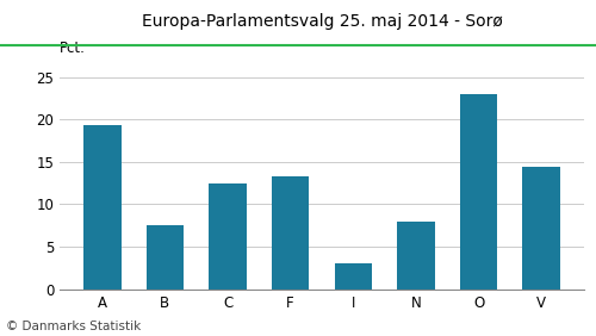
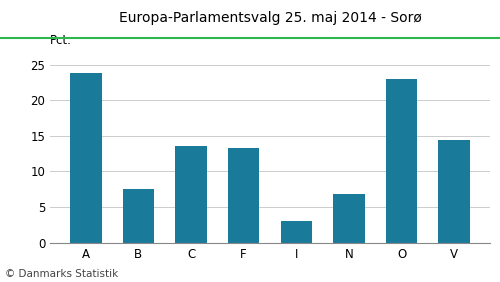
A: 19.4 -> 23.8
C: 12.4 -> 13.6
N: 8.0 -> 6.8
